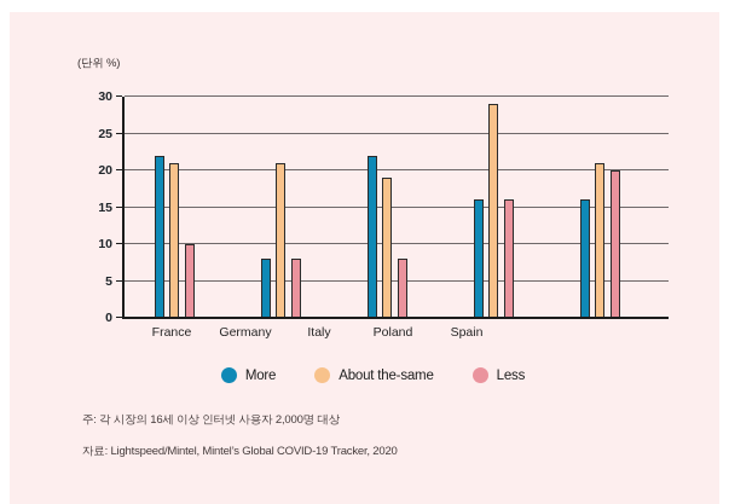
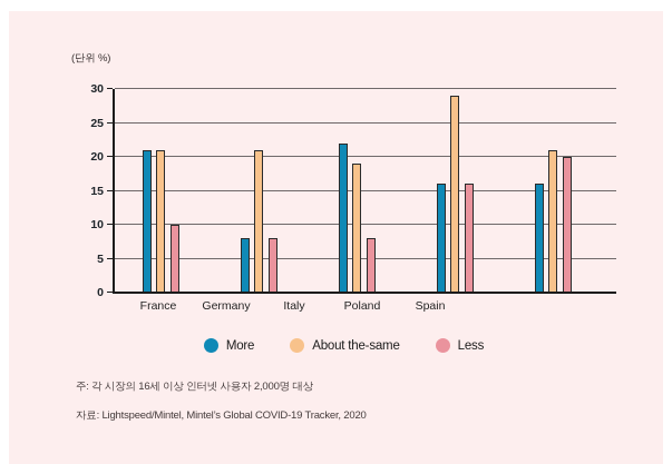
More/France: 22 -> 21
